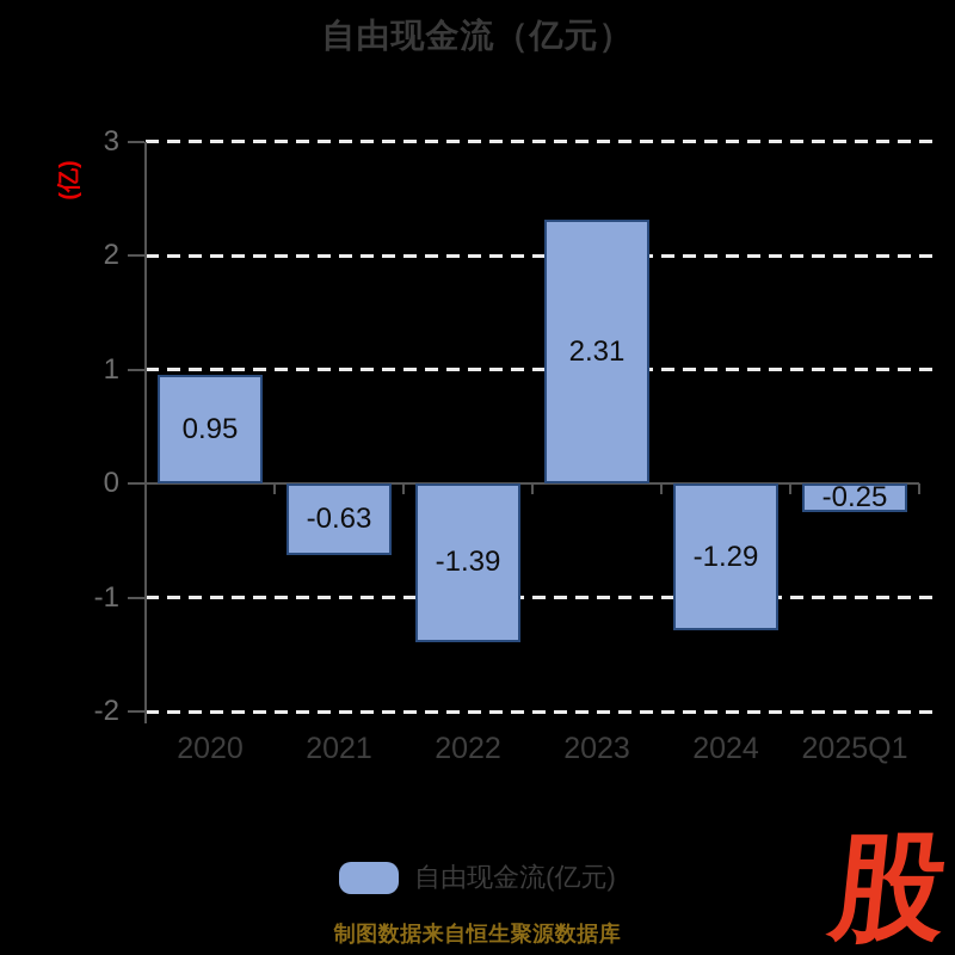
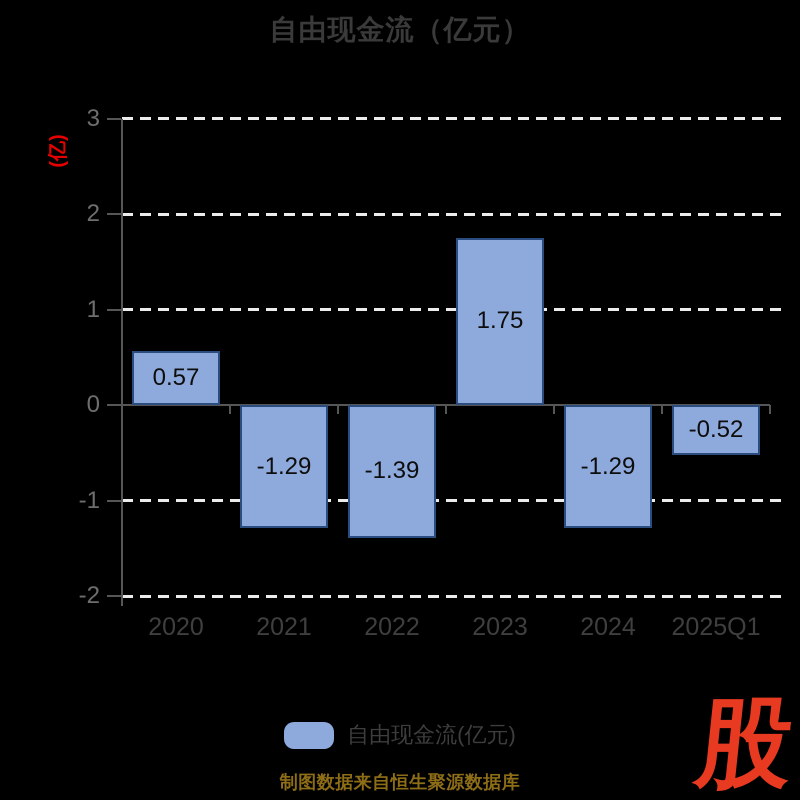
2020: 0.95 -> 0.57
2021: -0.63 -> -1.29
2023: 2.31 -> 1.75
2025Q1: -0.25 -> -0.52
